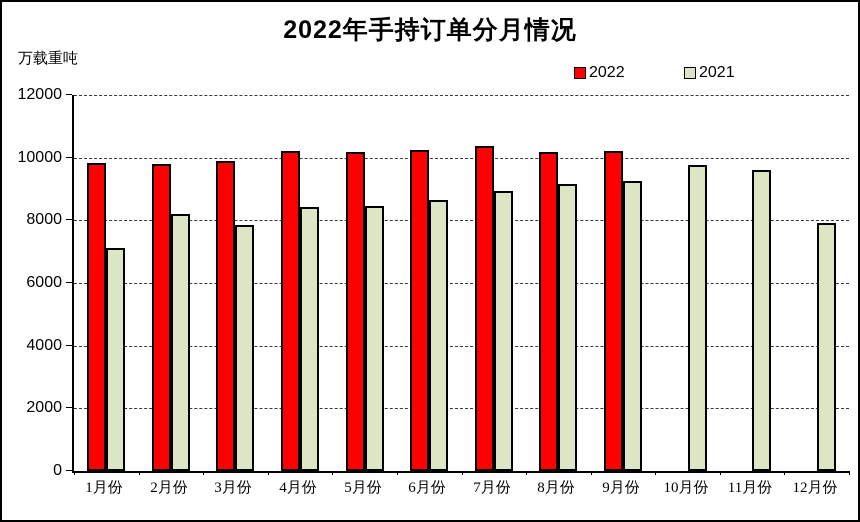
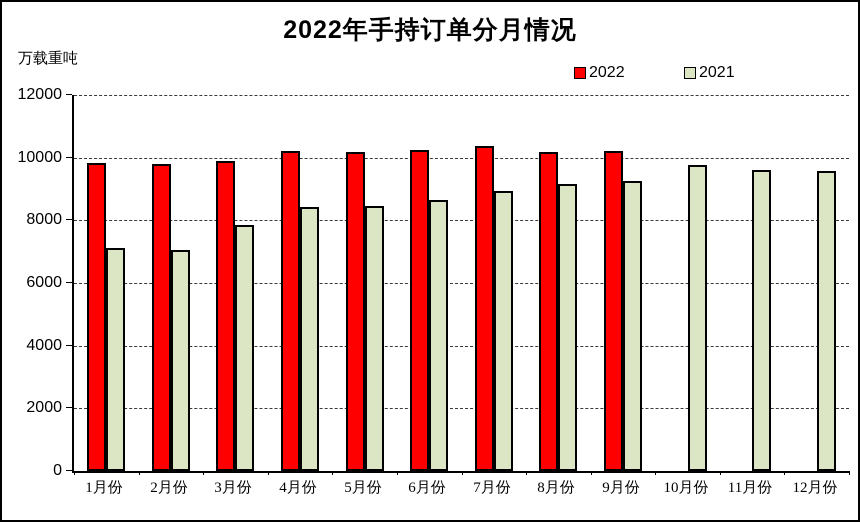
2021/2月份: 8200 -> 7000
2021/12月份: 7900 -> 9600
